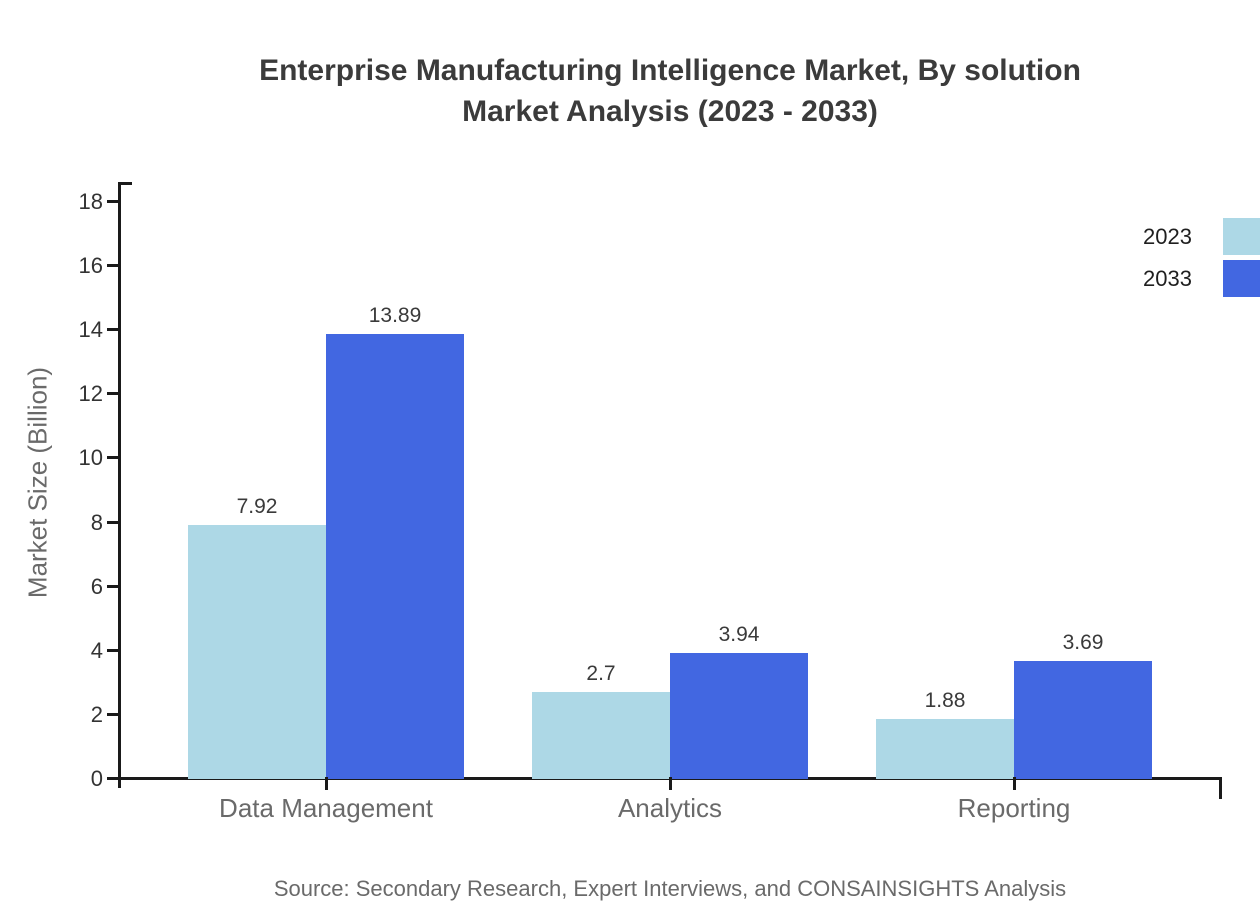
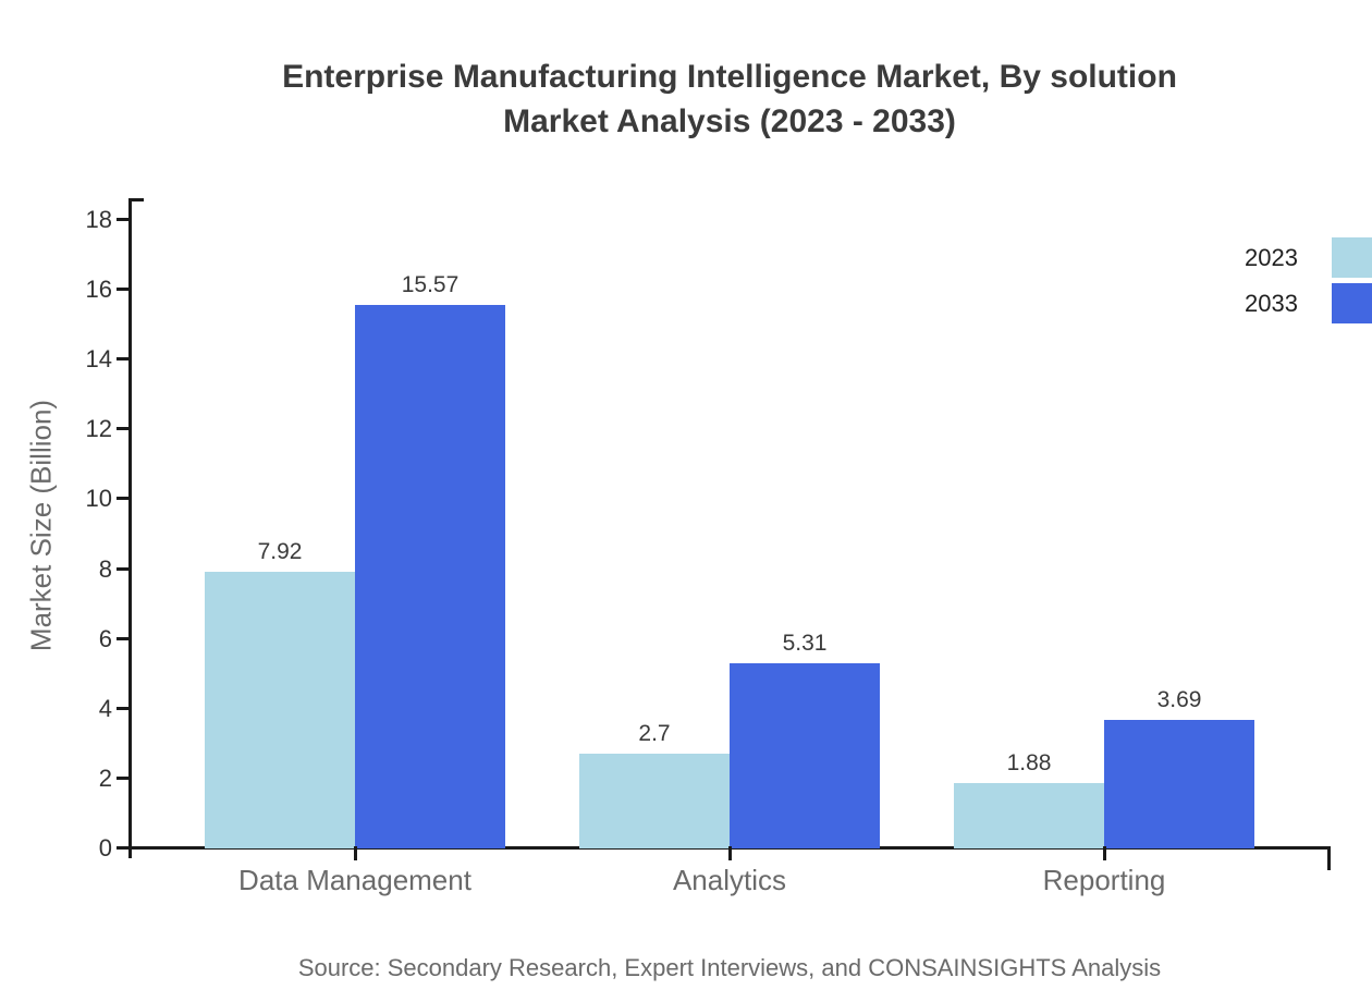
2033/Data Management: 13.89 -> 15.57
2033/Analytics: 3.94 -> 5.31
